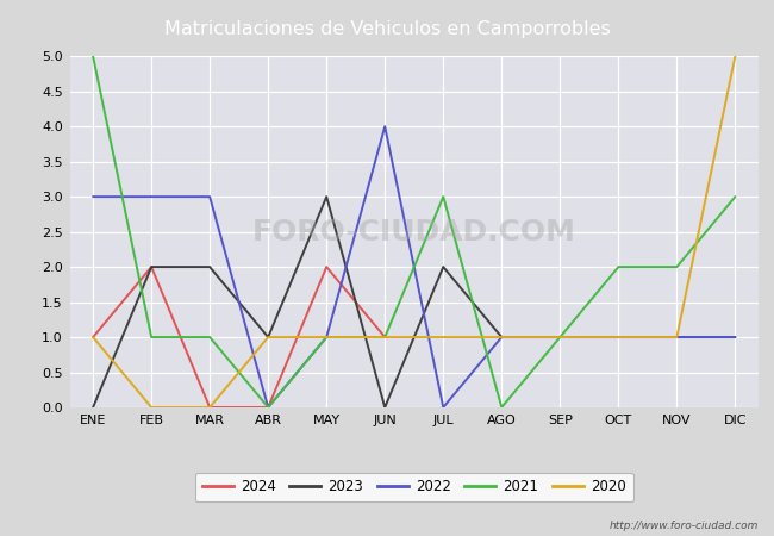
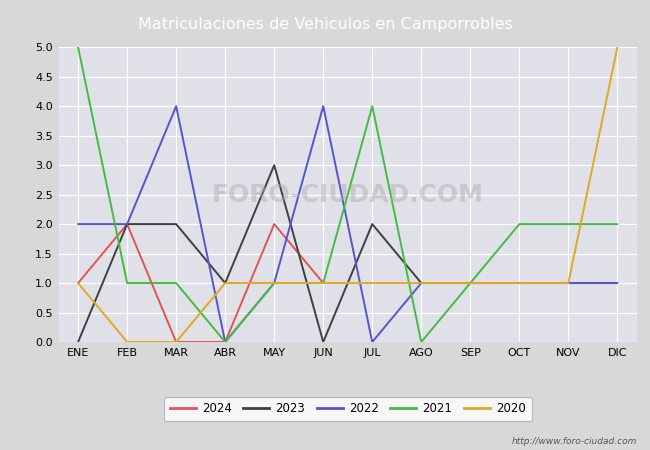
2022/ENE: 3 -> 2
2022/FEB: 3 -> 2
2022/MAR: 3 -> 4
2021/JUL: 3 -> 4
2021/DIC: 3 -> 2
